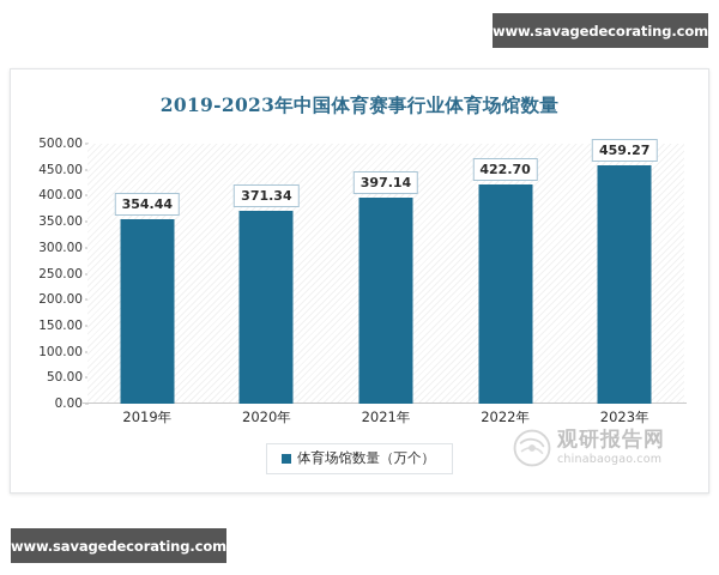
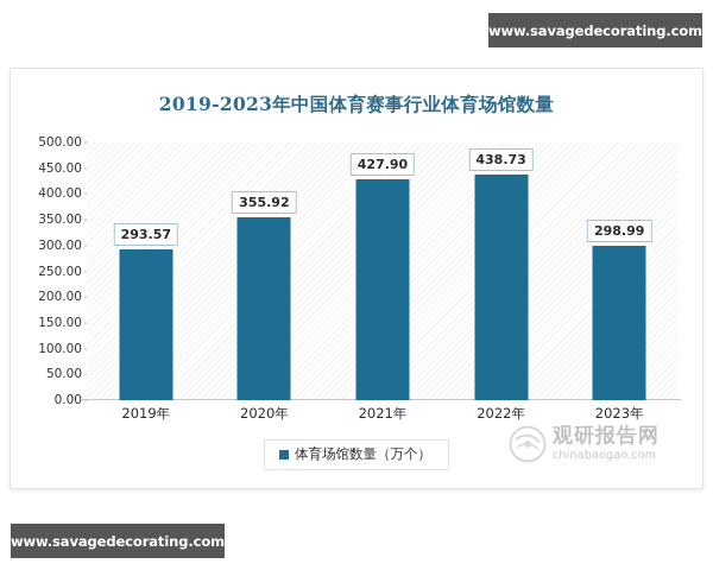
2019年: 354.44 -> 293.57
2020年: 371.34 -> 355.92
2021年: 397.14 -> 427.90
2022年: 422.70 -> 438.73
2023年: 459.27 -> 298.99
